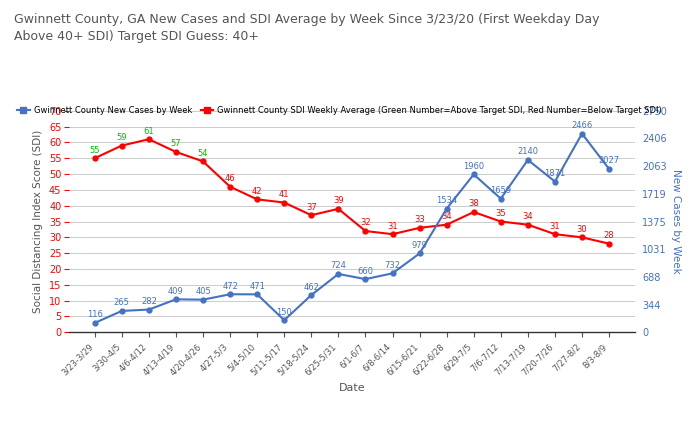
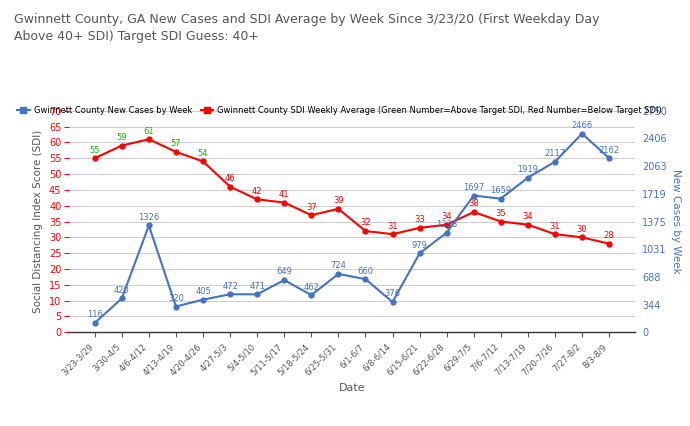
Gwinnett County New Cases by Week/3/30-4/5: 265 -> 420
Gwinnett County New Cases by Week/4/6-4/12: 282 -> 1326
Gwinnett County New Cases by Week/4/13-4/19: 409 -> 320
Gwinnett County New Cases by Week/5/11-5/17: 150 -> 649
Gwinnett County New Cases by Week/6/8-6/14: 732 -> 376
Gwinnett County New Cases by Week/6/22-6/28: 1534 -> 1238
Gwinnett County New Cases by Week/6/29-7/5: 1960 -> 1697
Gwinnett County New Cases by Week/7/13-7/19: 2140 -> 1919
Gwinnett County New Cases by Week/7/20-7/26: 1871 -> 2117
Gwinnett County New Cases by Week/8/3-8/9: 2027 -> 2162
